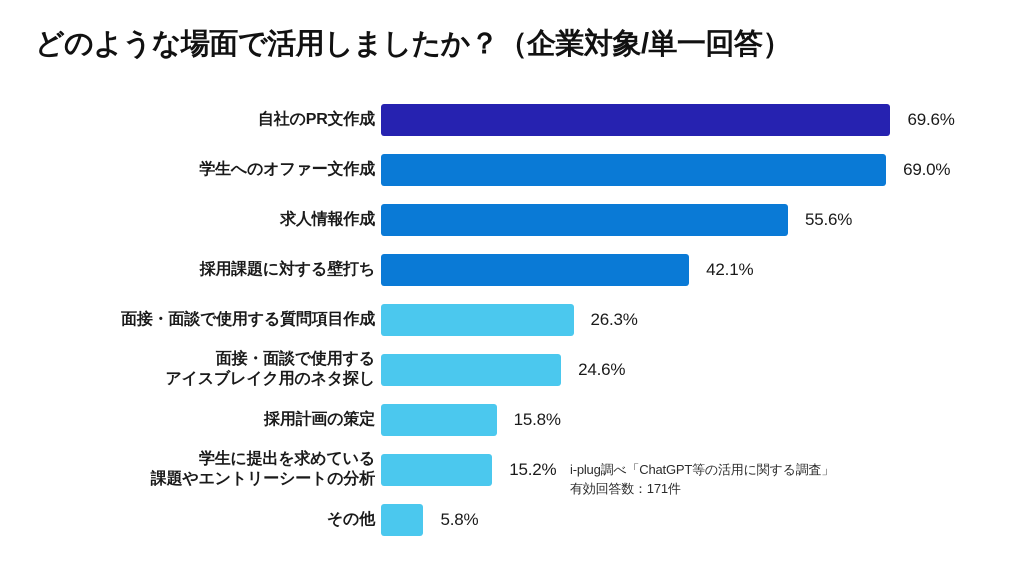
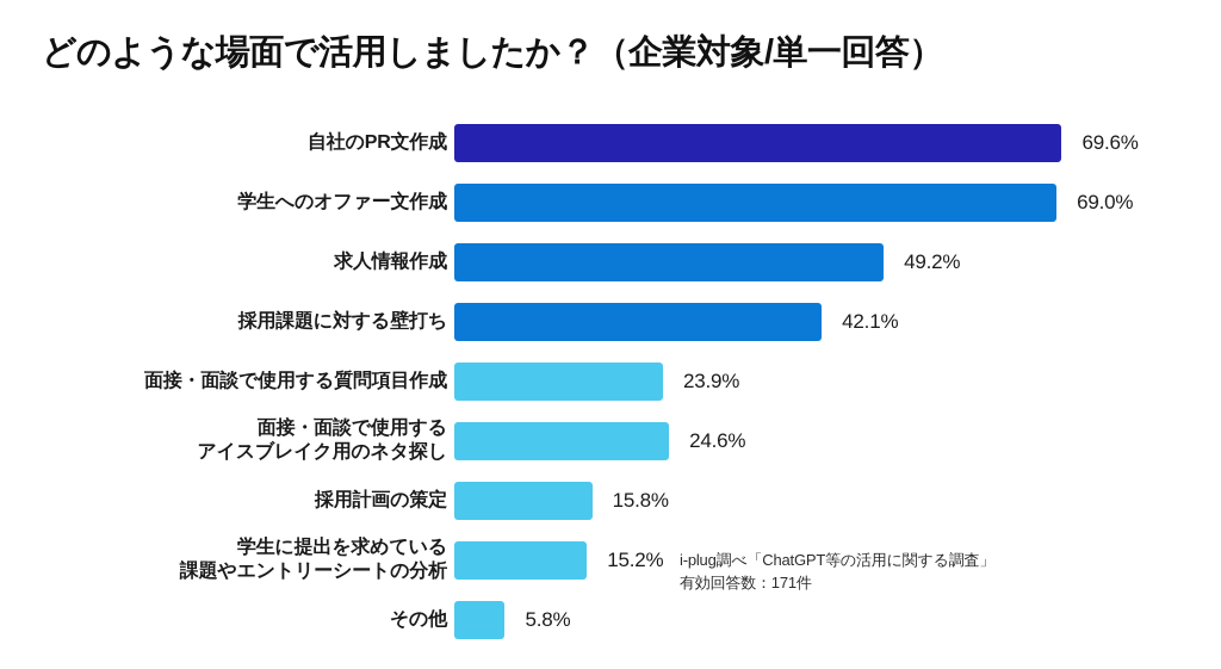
求人情報作成: 55.6% -> 49.2%
面接・面談で使用する質問項目作成: 26.3% -> 23.9%
